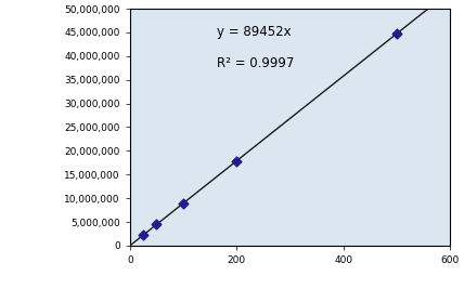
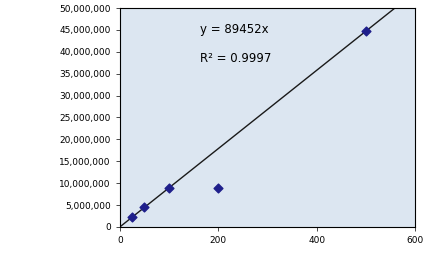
200: 17,900,000 -> 9,000,000
